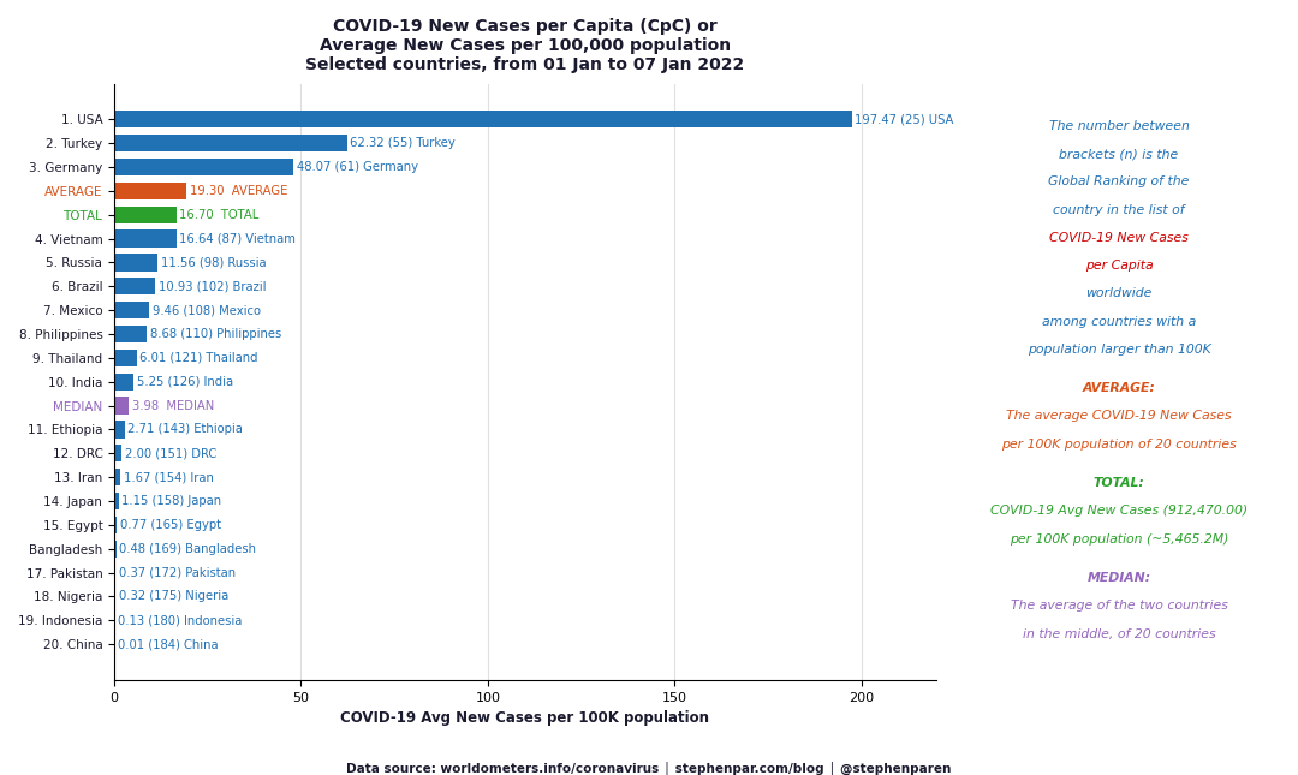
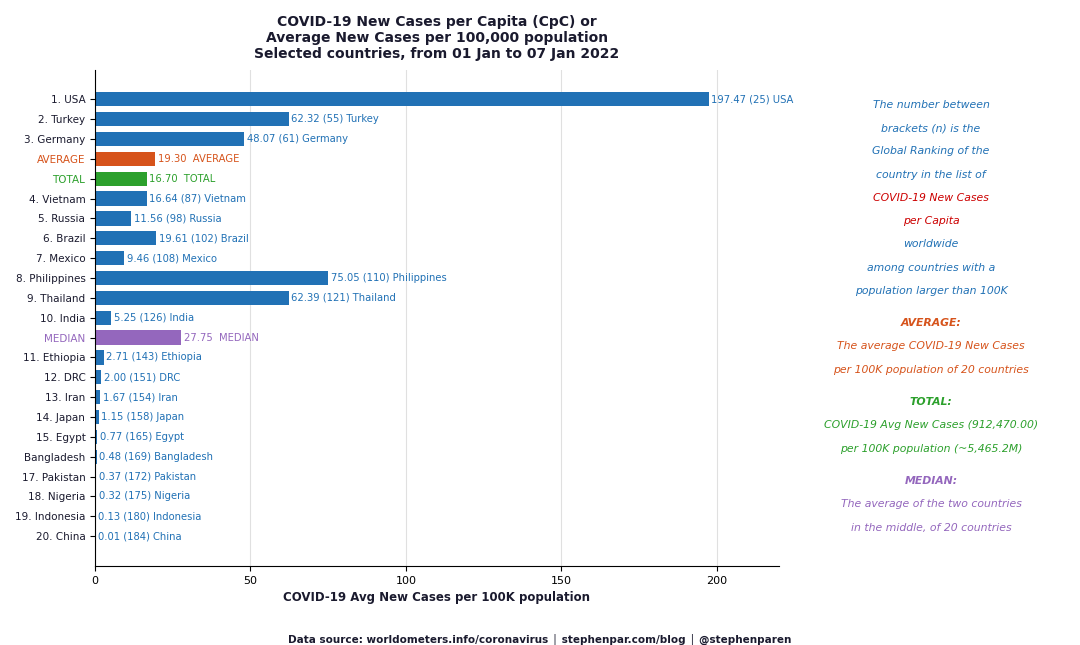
6. Brazil: 10.93 -> 19.61
8. Philippines: 8.68 -> 75.05
9. Thailand: 6.01 -> 62.39
MEDIAN: 3.98 -> 27.75
